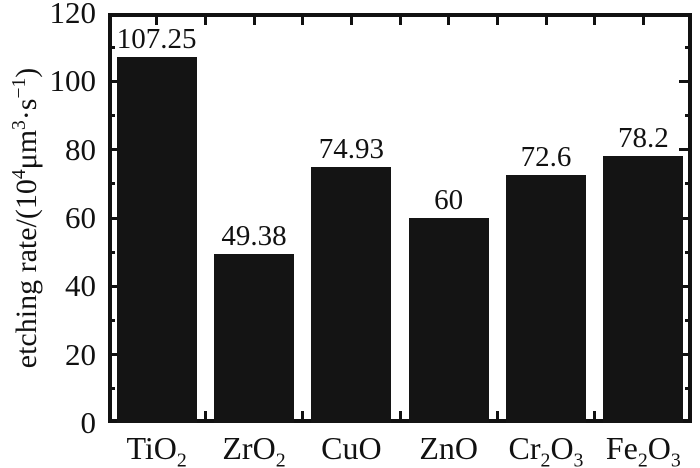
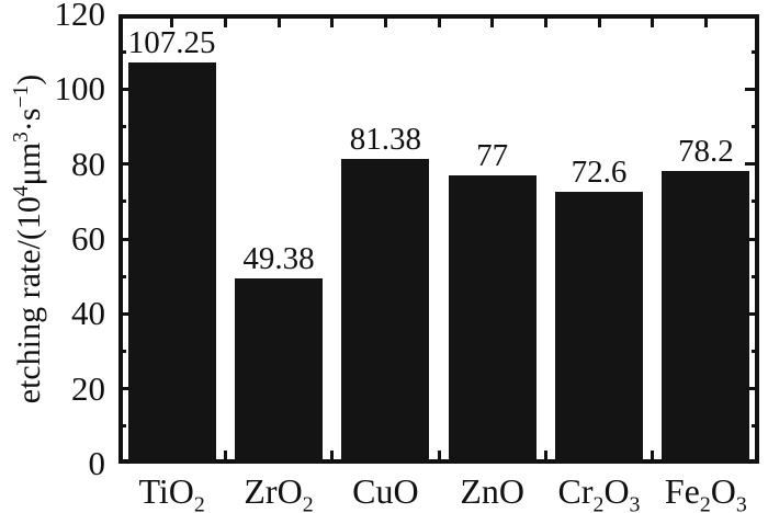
CuO: 74.93 -> 81.38
ZnO: 60 -> 77
